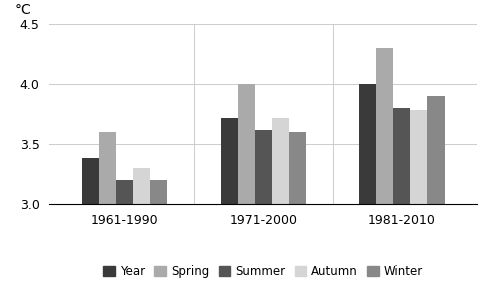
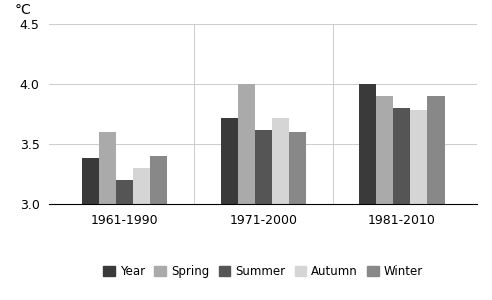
Winter/1961-1990: 3.2 -> 3.4
Spring/1981-2010: 4.3 -> 3.9
